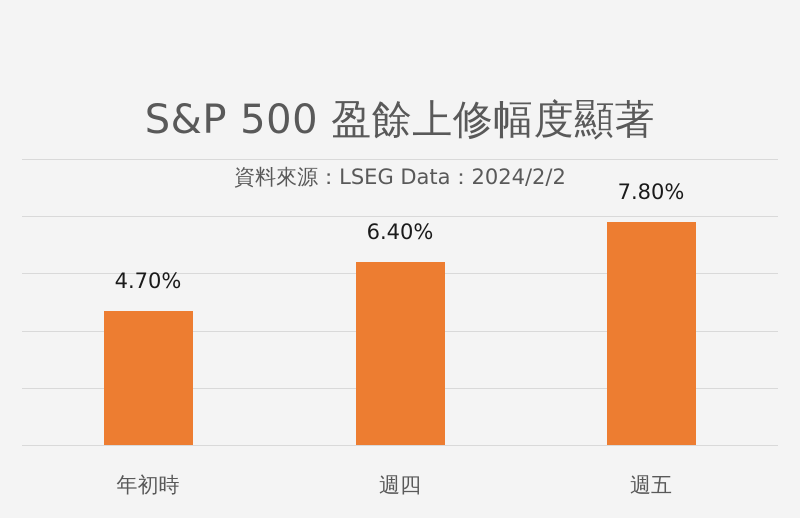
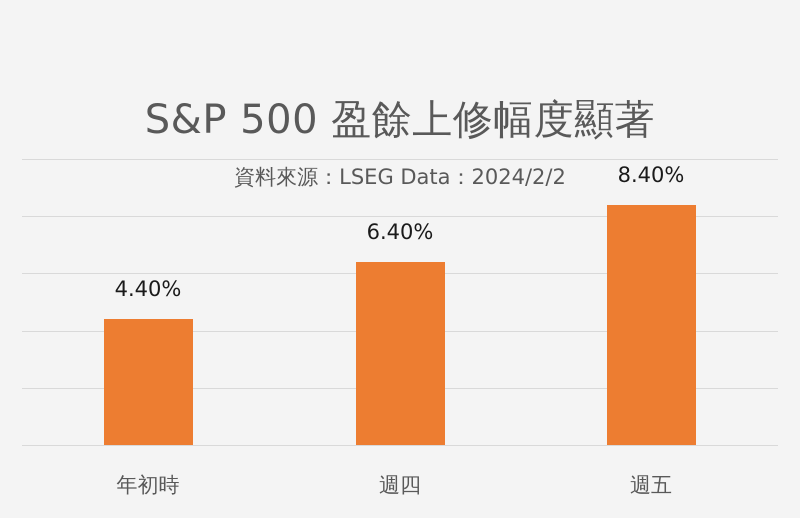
年初時: 4.70% -> 4.40%
週五: 7.80% -> 8.40%
